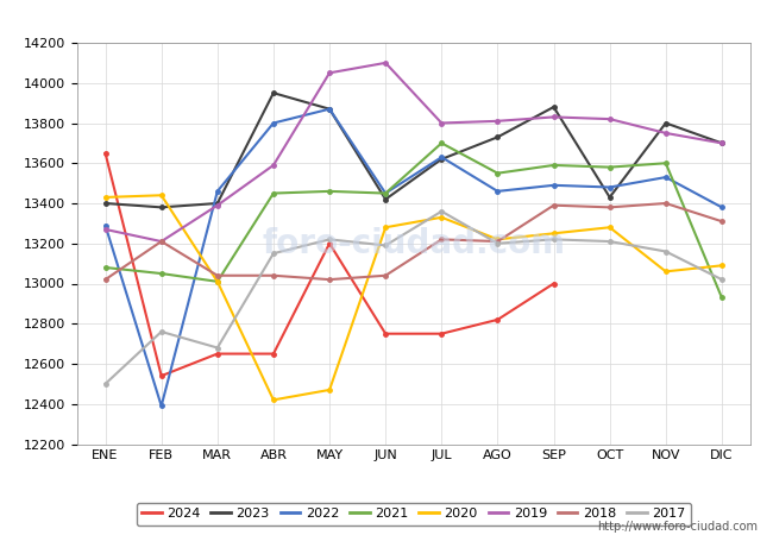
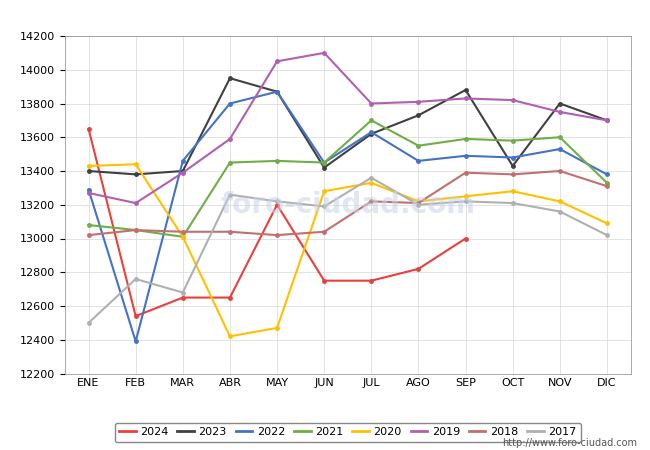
2018/FEB: 13210 -> 13050
2017/ABR: 13150 -> 13260
2020/NOV: 13060 -> 13220
2021/DIC: 12930 -> 13330
